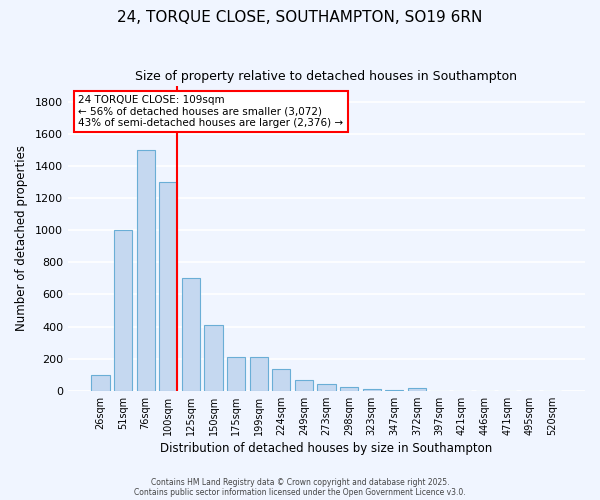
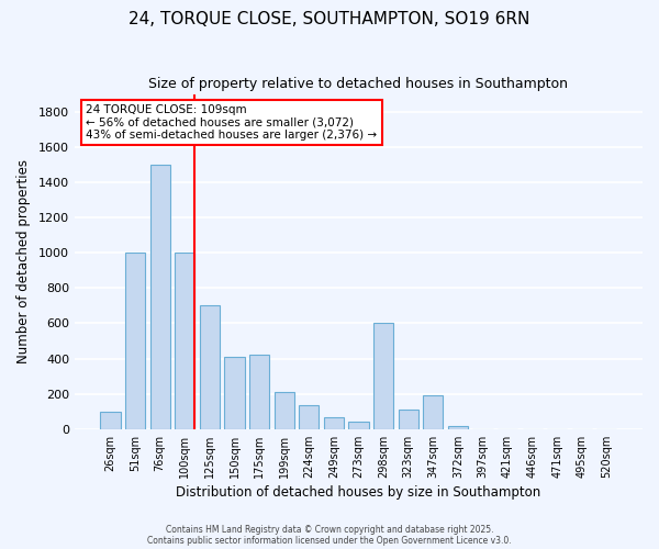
100sqm: 1300 -> 1000
175sqm: 210 -> 420
298sqm: 20 -> 600
323sqm: 10 -> 110
347sqm: 0 -> 190
